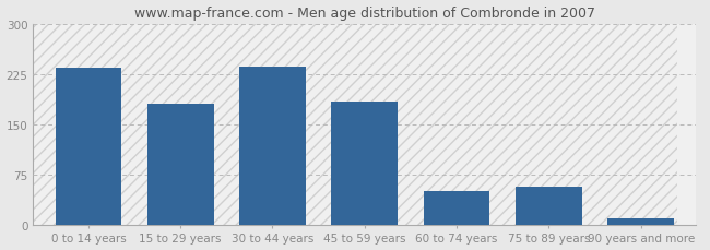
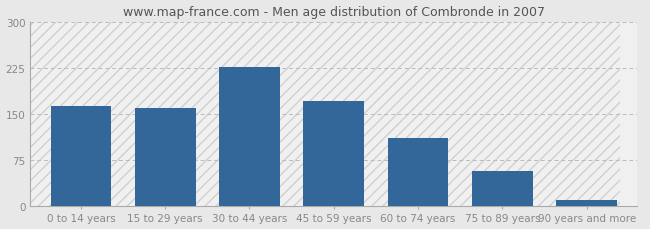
0 to 14 years: 234 -> 163
15 to 29 years: 180 -> 160
30 to 44 years: 236 -> 226
45 to 59 years: 184 -> 170
60 to 74 years: 50 -> 110
